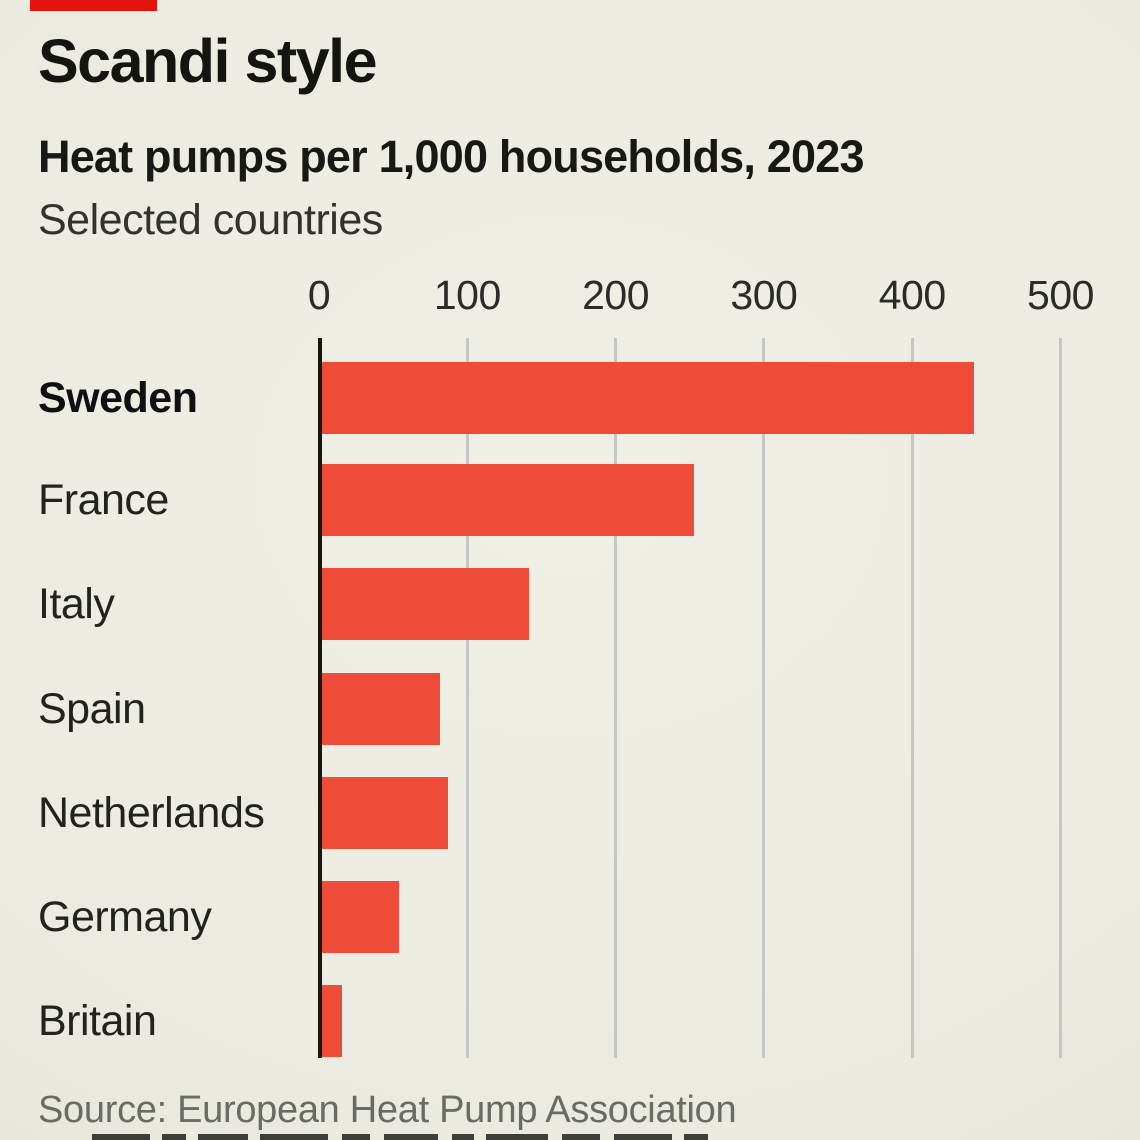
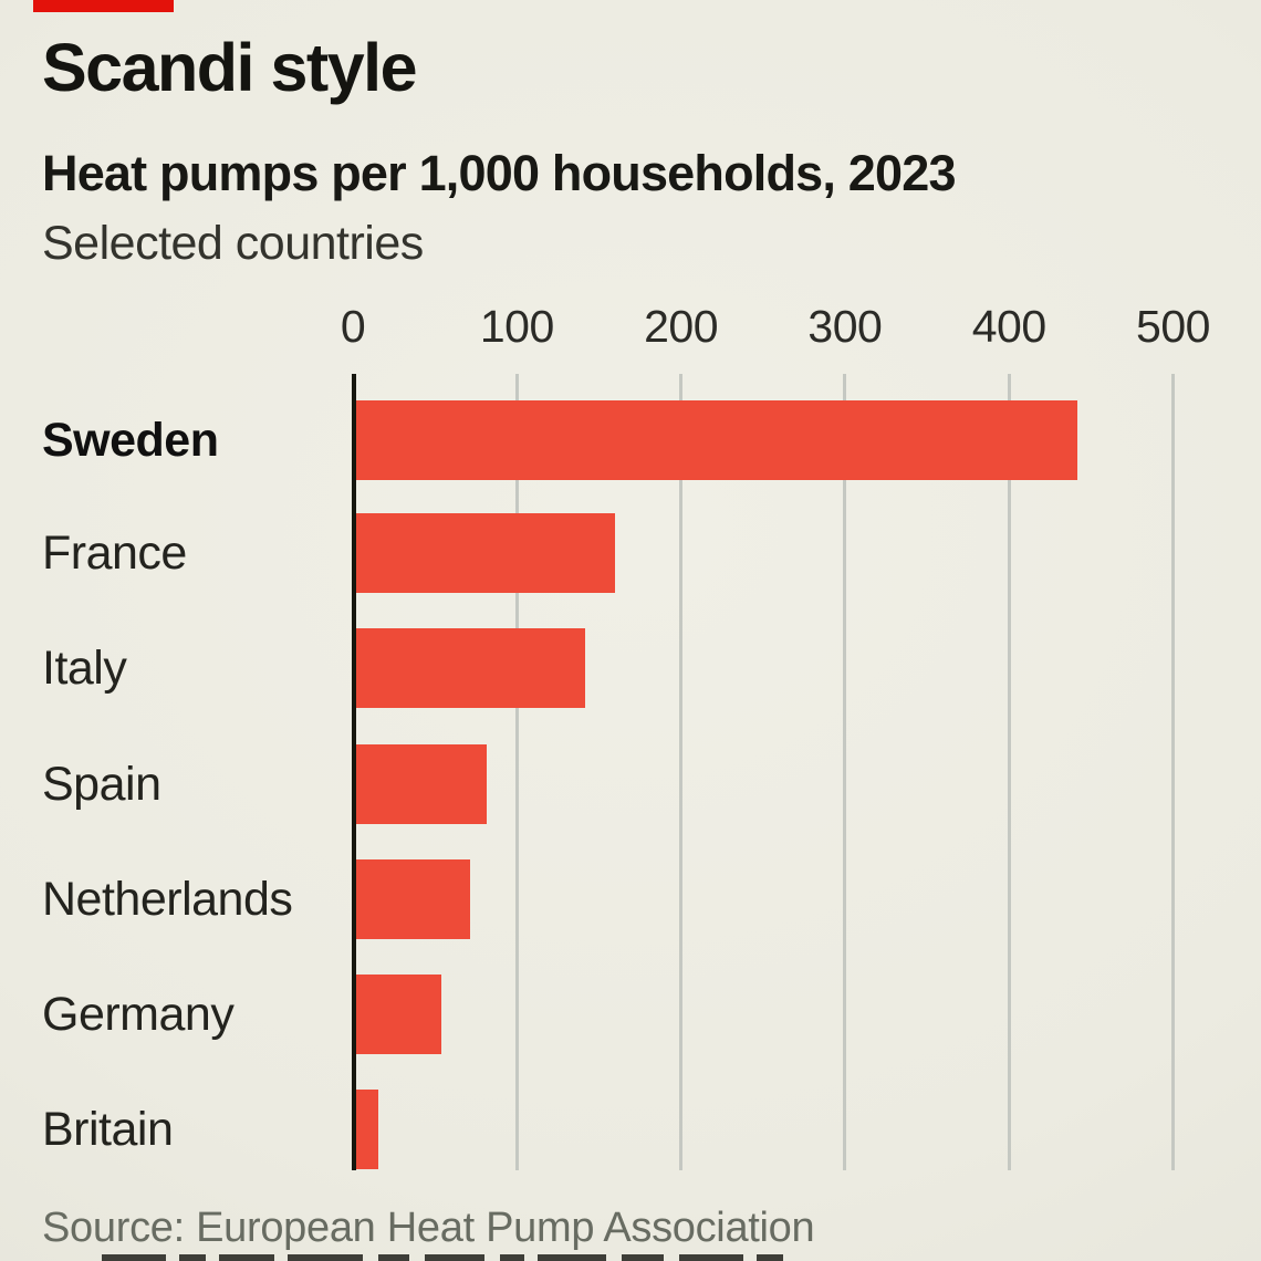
France: 251 -> 158
Netherlands: 85 -> 70
